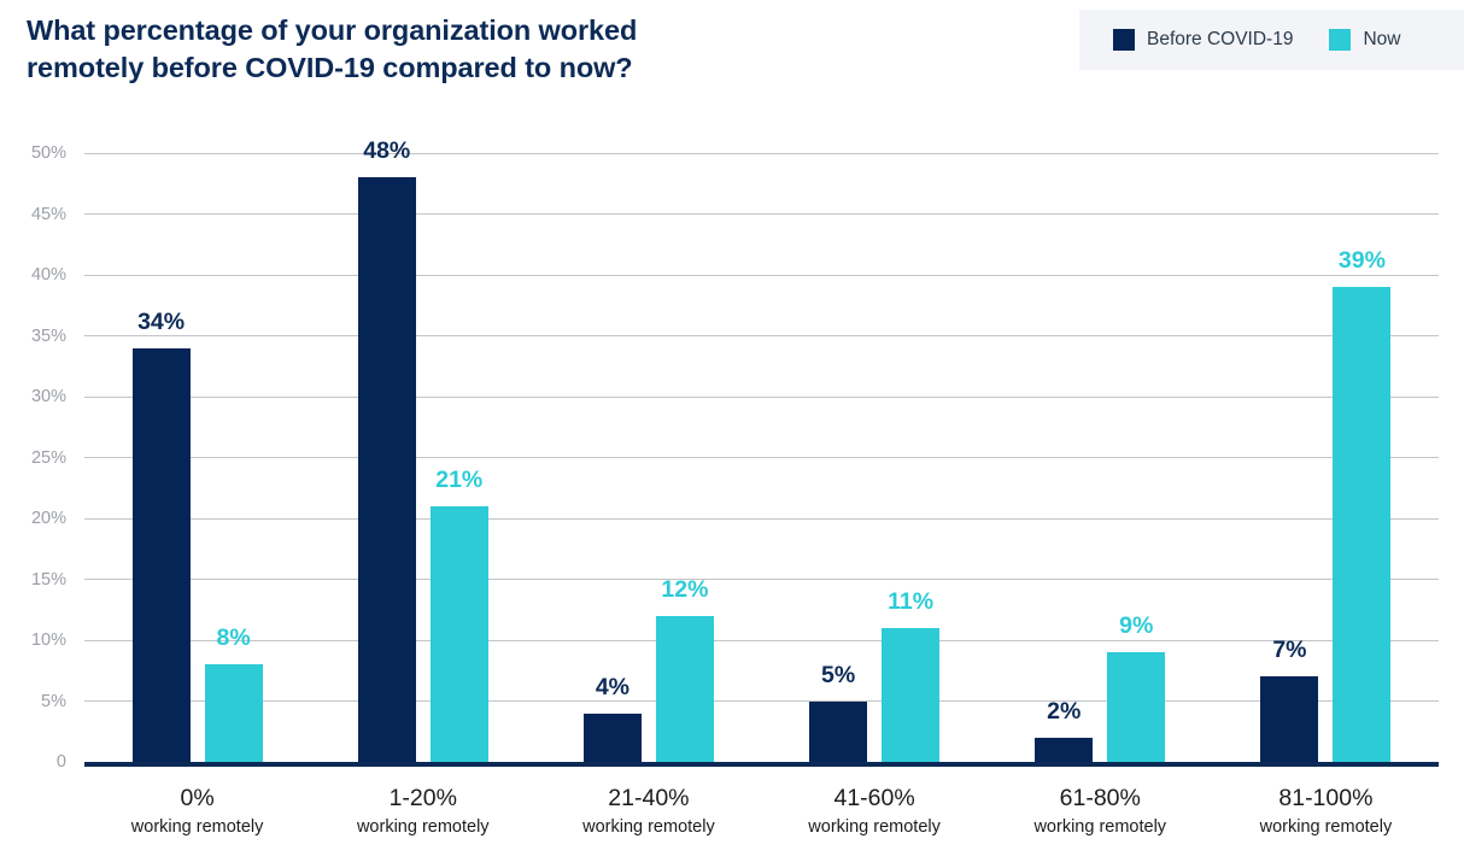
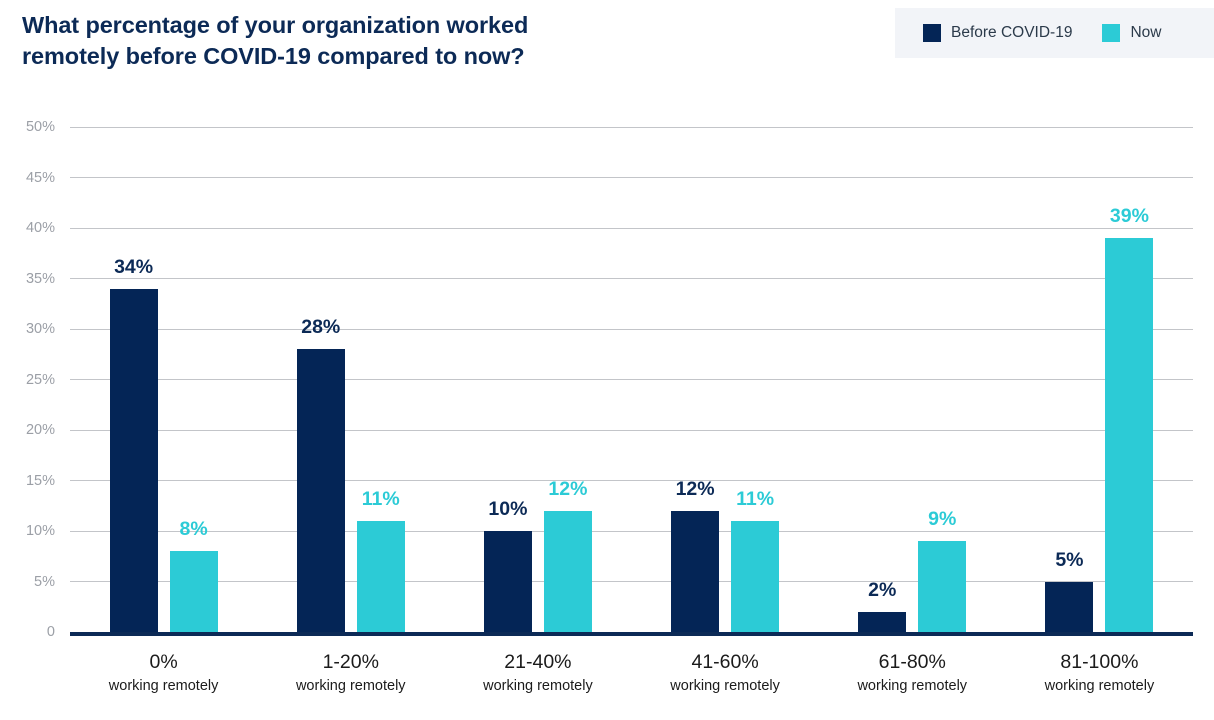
Before COVID-19/1-20%: 48% -> 28%
Now/1-20%: 21% -> 11%
Before COVID-19/21-40%: 4% -> 10%
Before COVID-19/41-60%: 5% -> 12%
Before COVID-19/81-100%: 7% -> 5%
